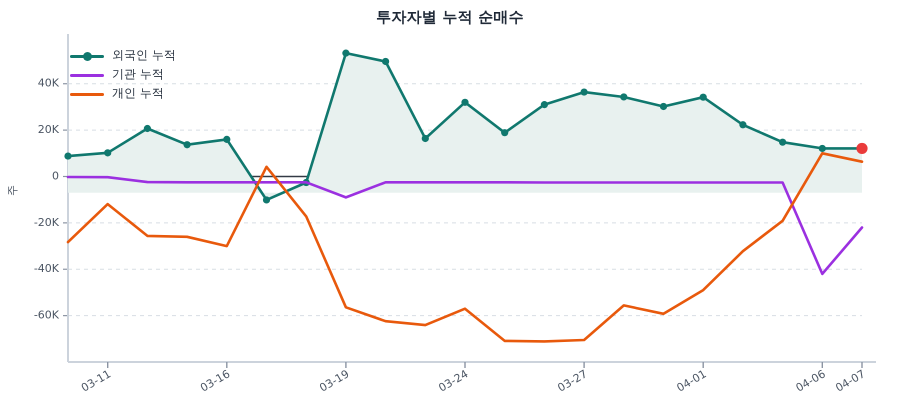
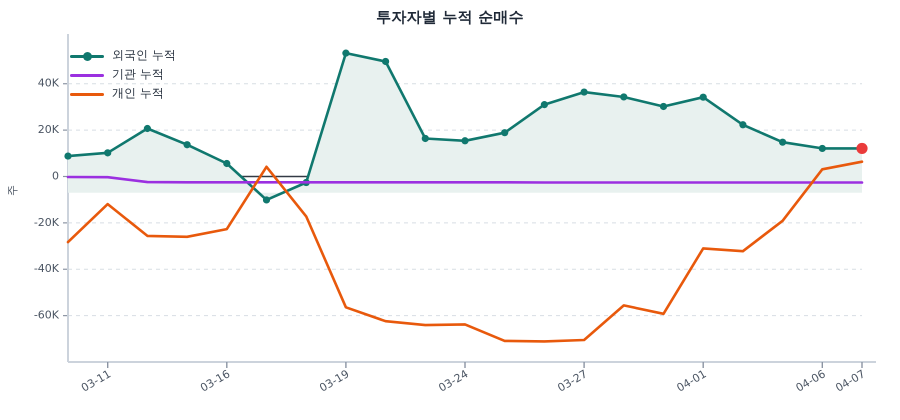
외국인 누적/03-16: 16K -> 6K
개인 누적/03-16: -30K -> -23K
기관 누적/03-19: -9K -> -2K
외국인 누적/03-24: 32K -> 15K
개인 누적/03-24: -57K -> -64K
개인 누적/04-01: -49K -> -31K
기관 누적/04-06: -42K -> -3K
개인 누적/04-06: 10K -> 3K
기관 누적/04-07: -22K -> -3K
